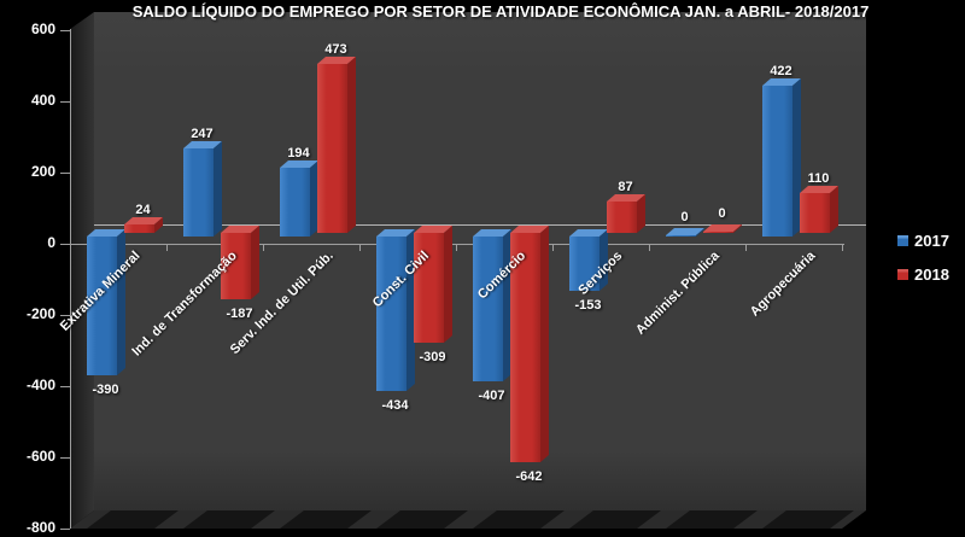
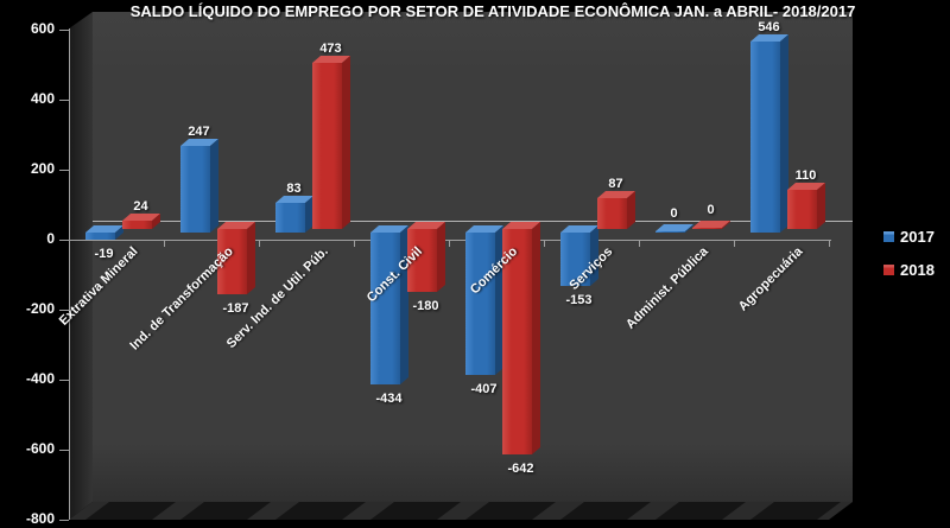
2017/Extrativa Mineral: -390 -> -19
2017/Serv. Ind. de Util. Púb.: 194 -> 83
2018/Const. Civil: -309 -> -180
2017/Agropecuária: 422 -> 546
